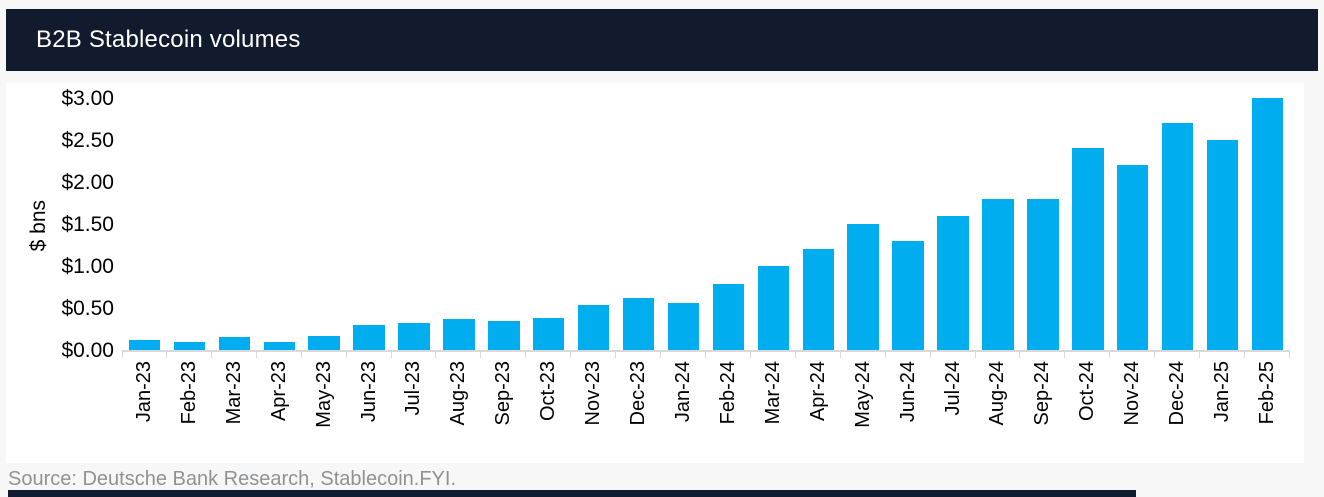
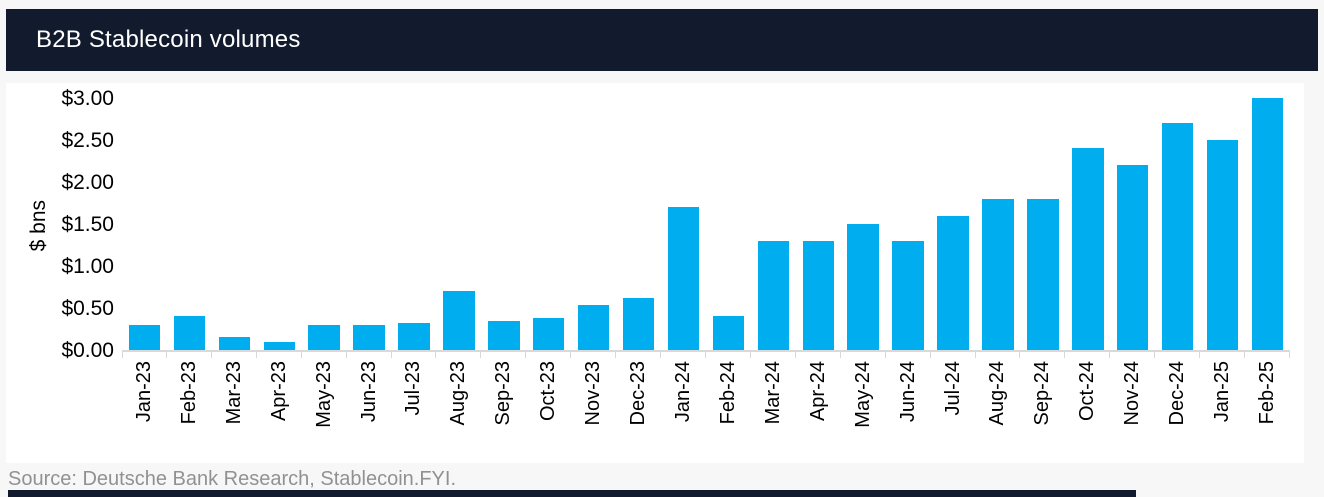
Jan-23: $0.1 -> $0.3
Feb-23: $0.1 -> $0.4
May-23: $0.2 -> $0.3
Aug-23: $0.4 -> $0.7
Jan-24: $0.6 -> $1.7
Feb-24: $0.8 -> $0.4
Mar-24: $1.0 -> $1.3
Apr-24: $1.2 -> $1.3
